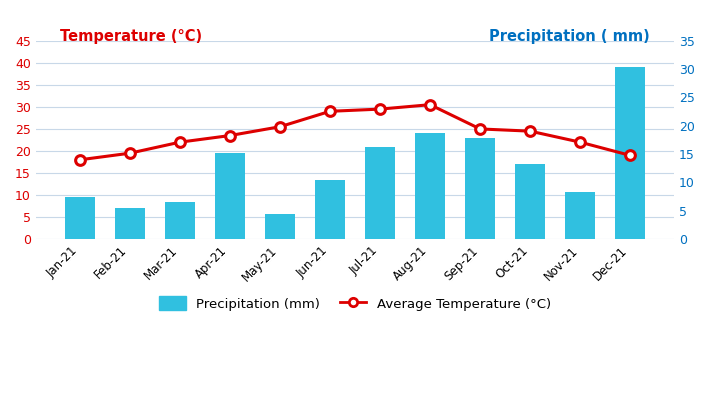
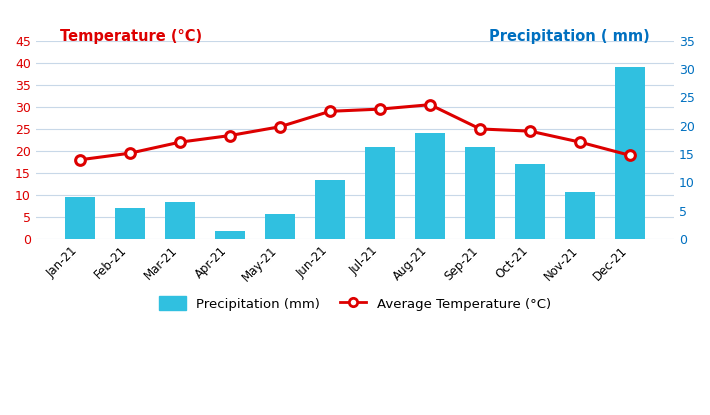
Precipitation (mm)/Apr-21: 19.5 -> 1.8
Precipitation (mm)/Sep-21: 23.0 -> 21.0
